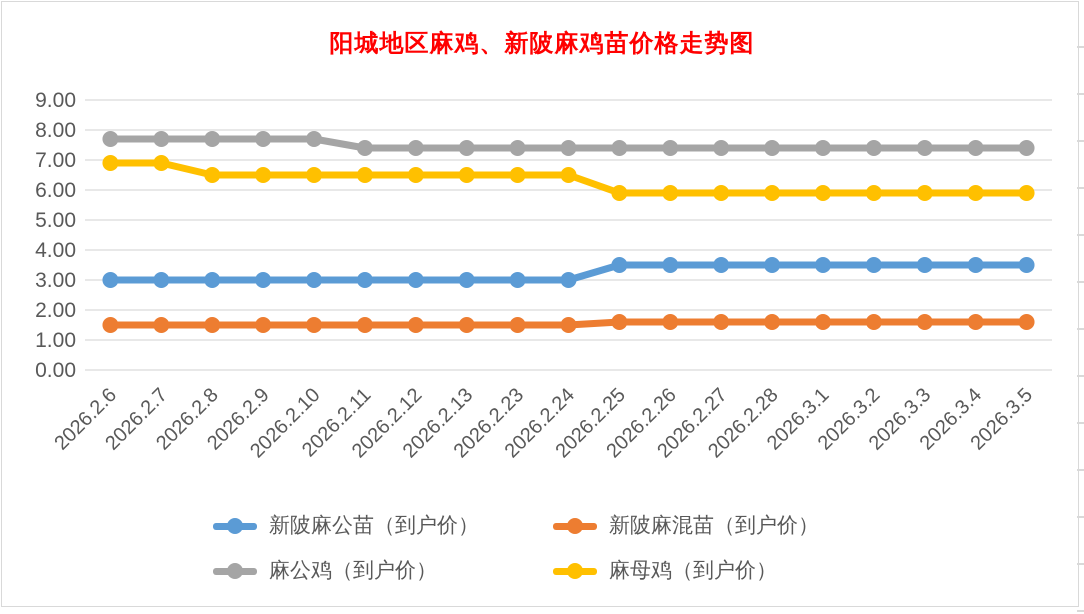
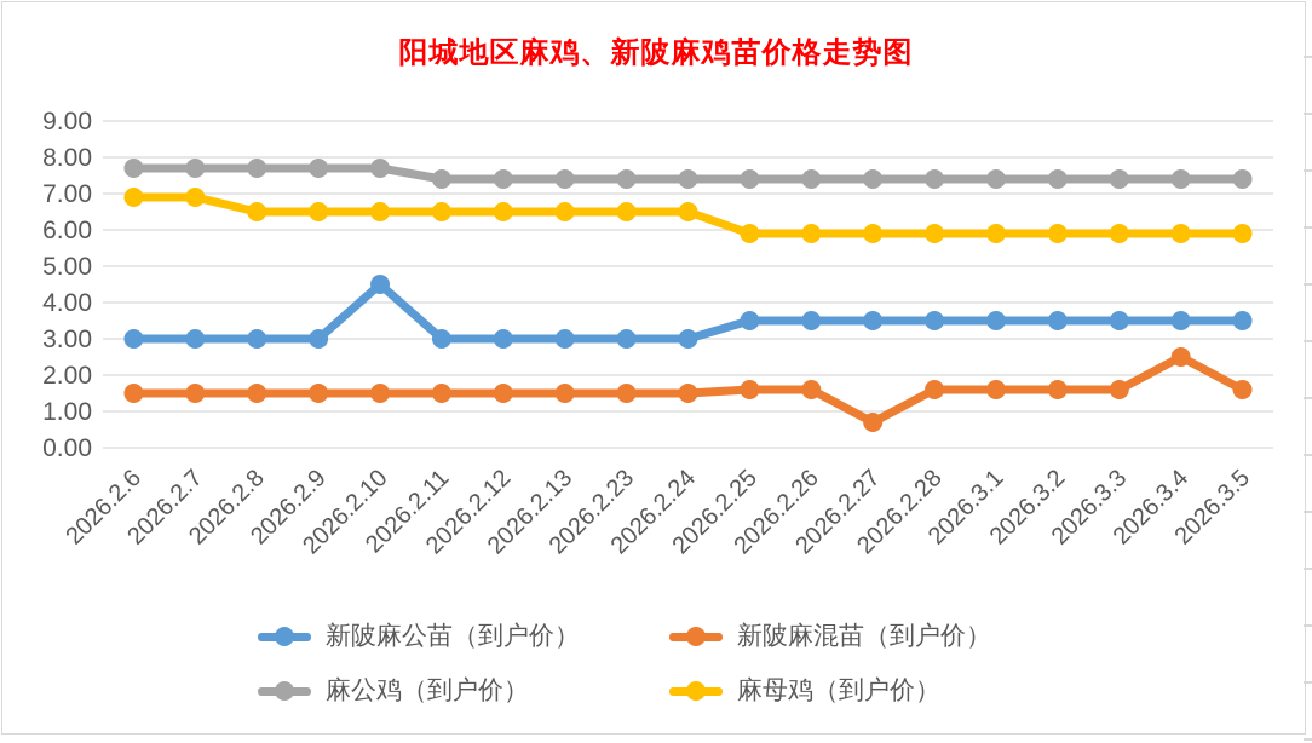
新陂麻公苗（到户价）/2026.2.10: 3.0 -> 4.5
新陂麻混苗（到户价）/2026.2.27: 1.6 -> 0.7
新陂麻混苗（到户价）/2026.3.4: 1.6 -> 2.5
